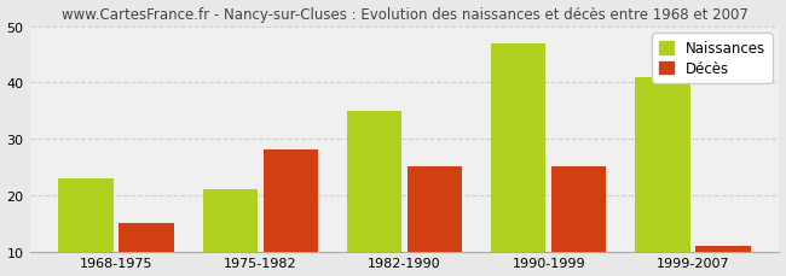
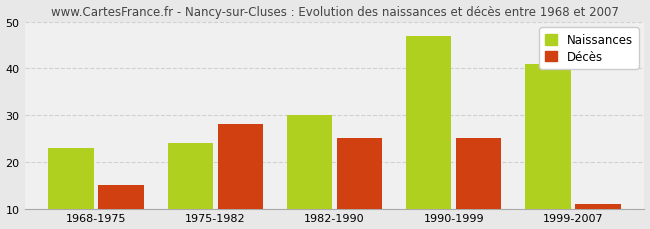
Naissances/1975-1982: 21 -> 24
Naissances/1982-1990: 35 -> 30
